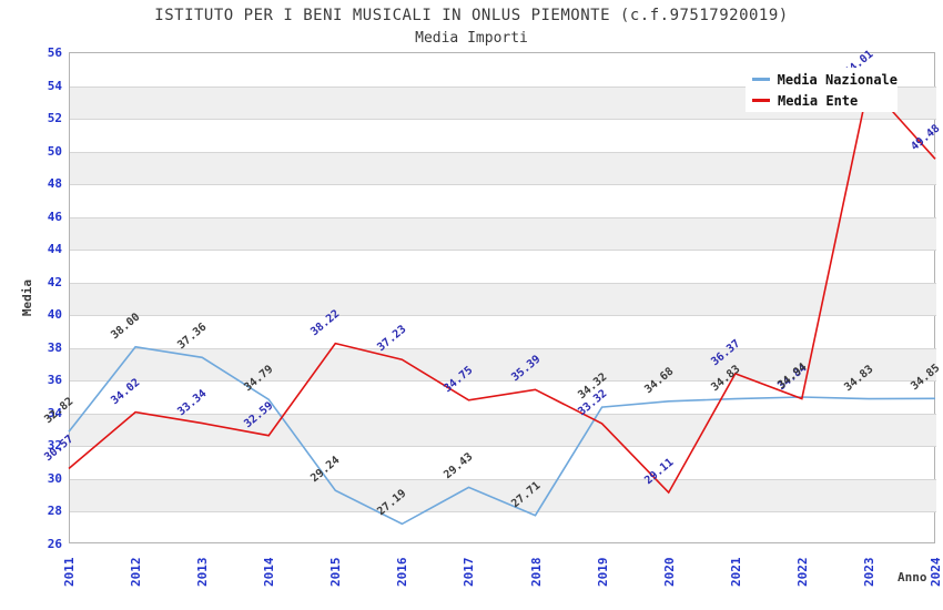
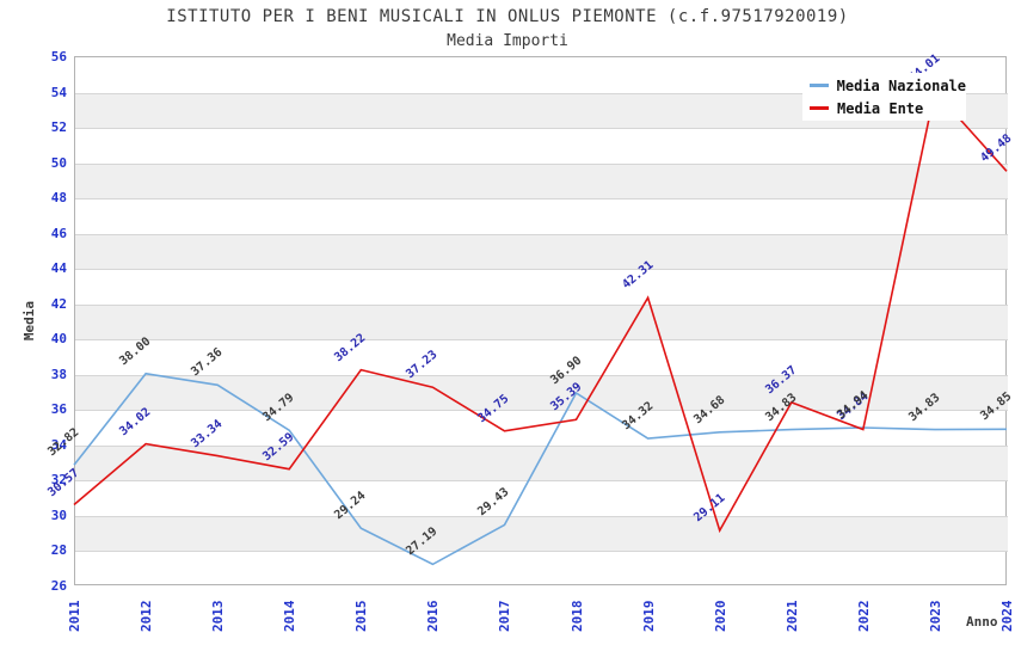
Media Nazionale/2018: 27.71 -> 36.90
Media Ente/2019: 33.32 -> 42.31
